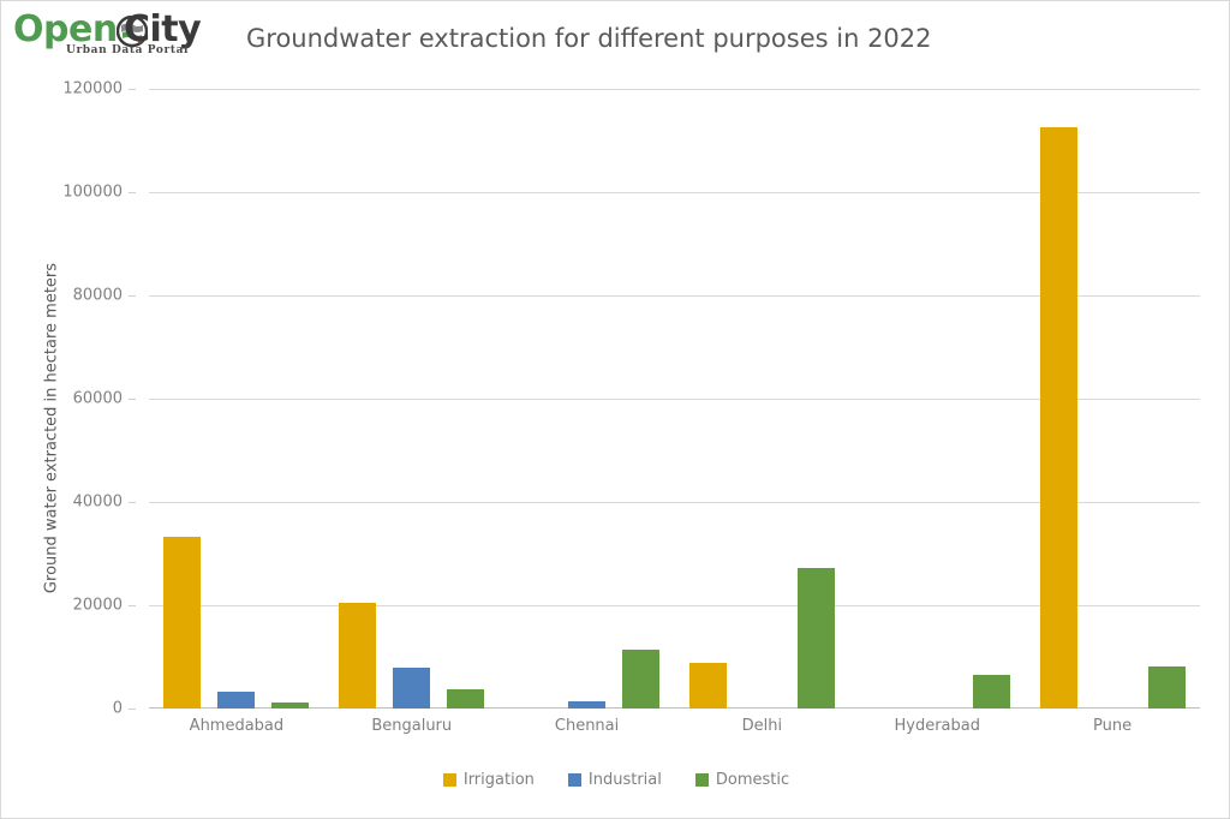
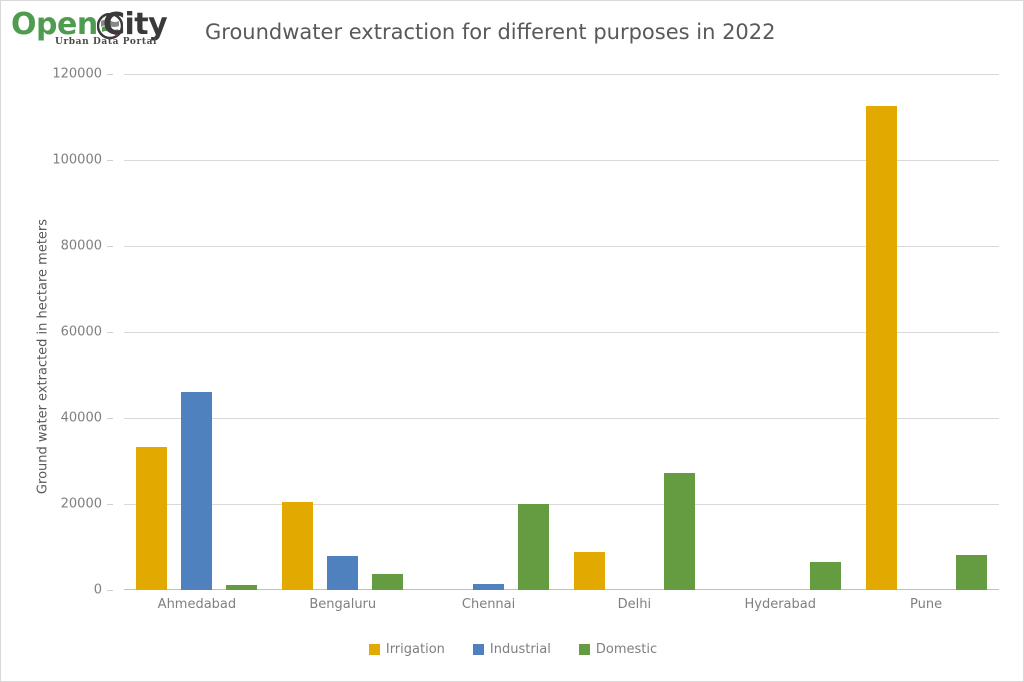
Industrial/Ahmedabad: 3000 -> 46000
Domestic/Chennai: 11000 -> 20000
